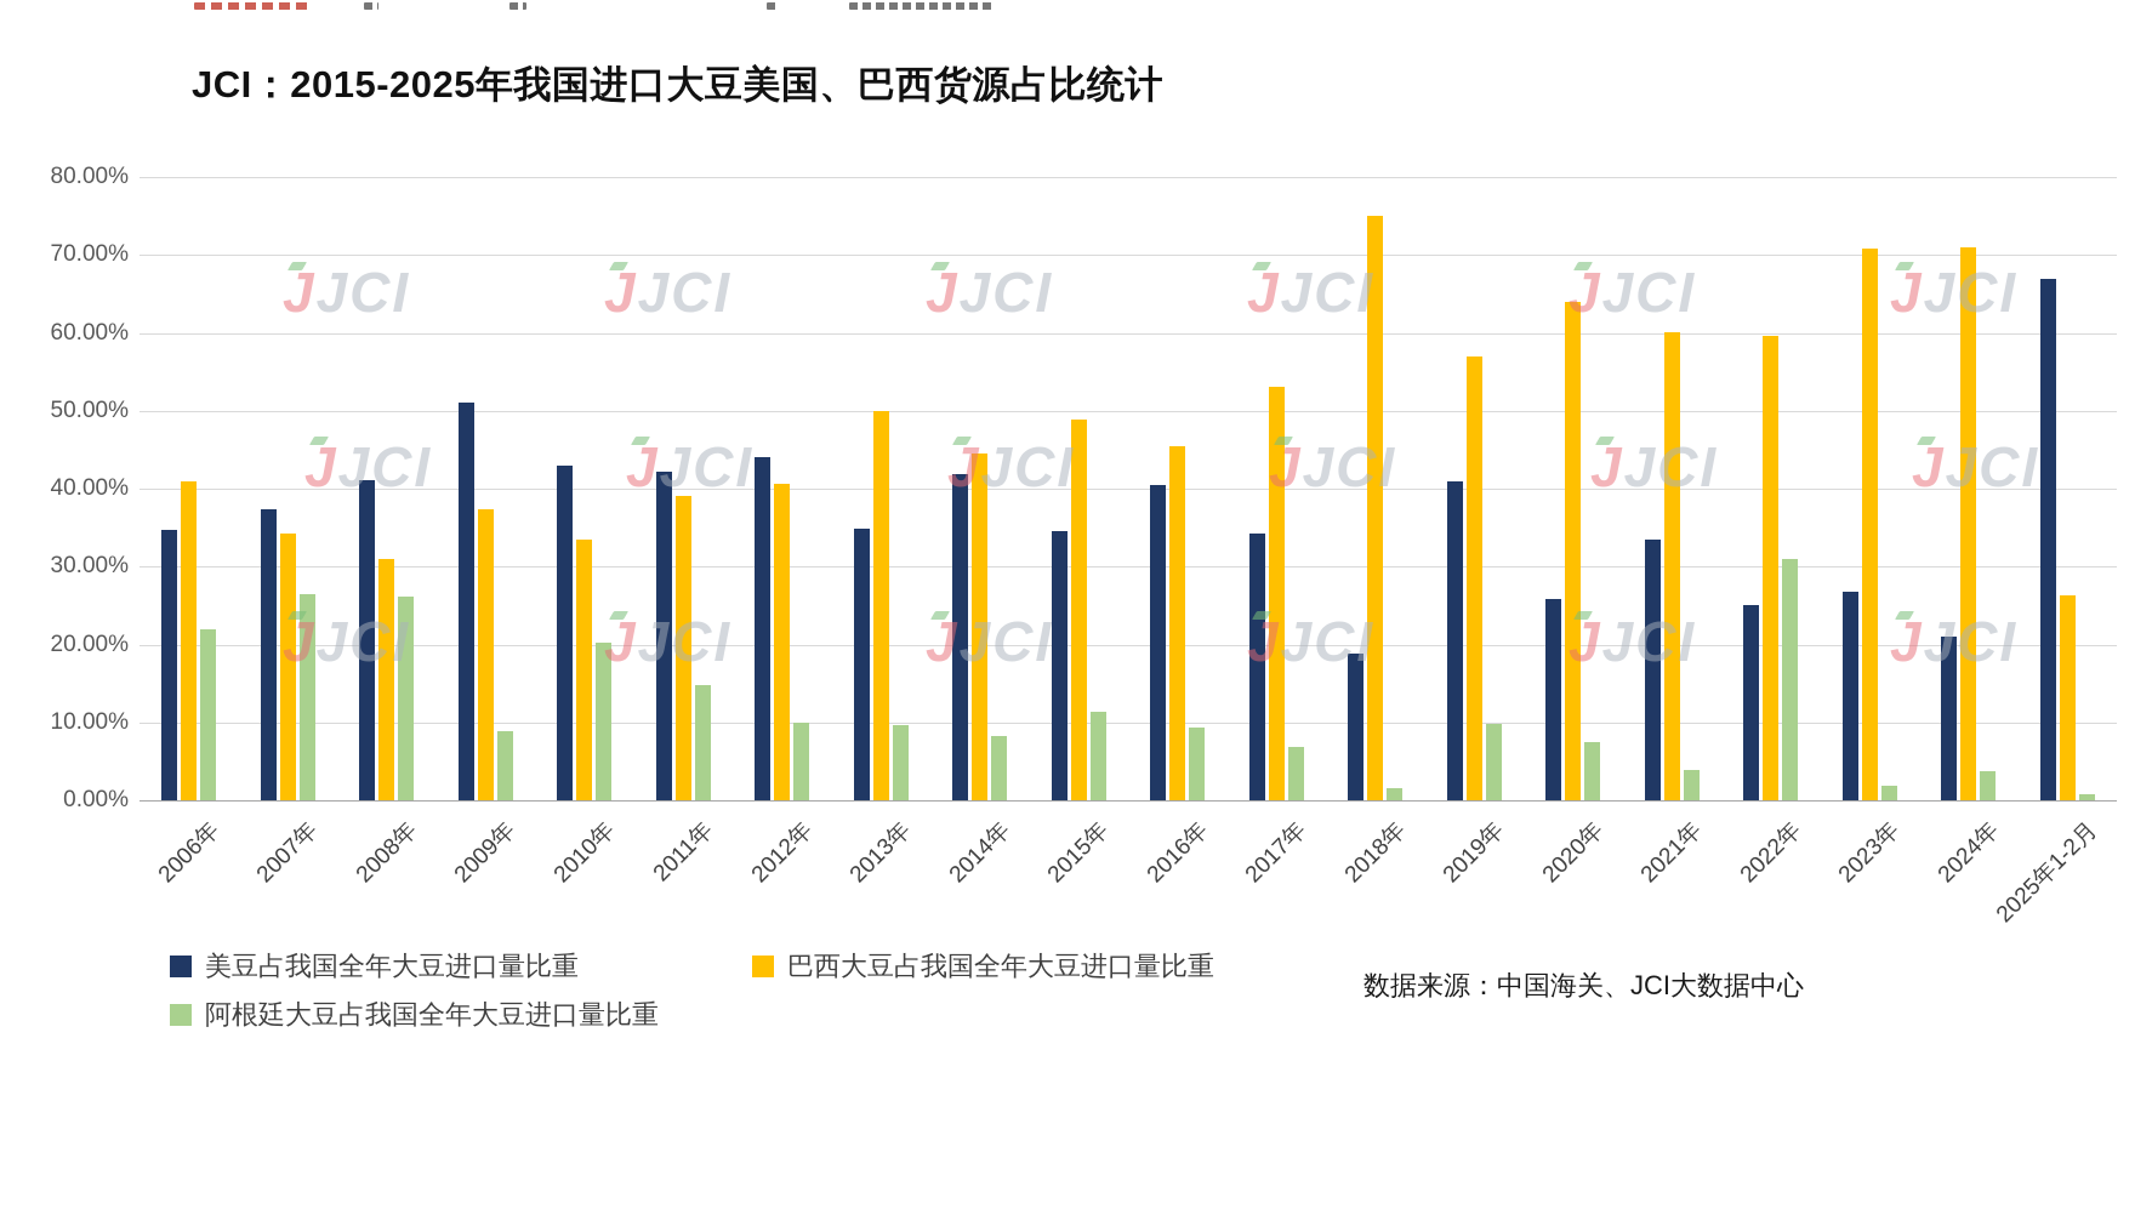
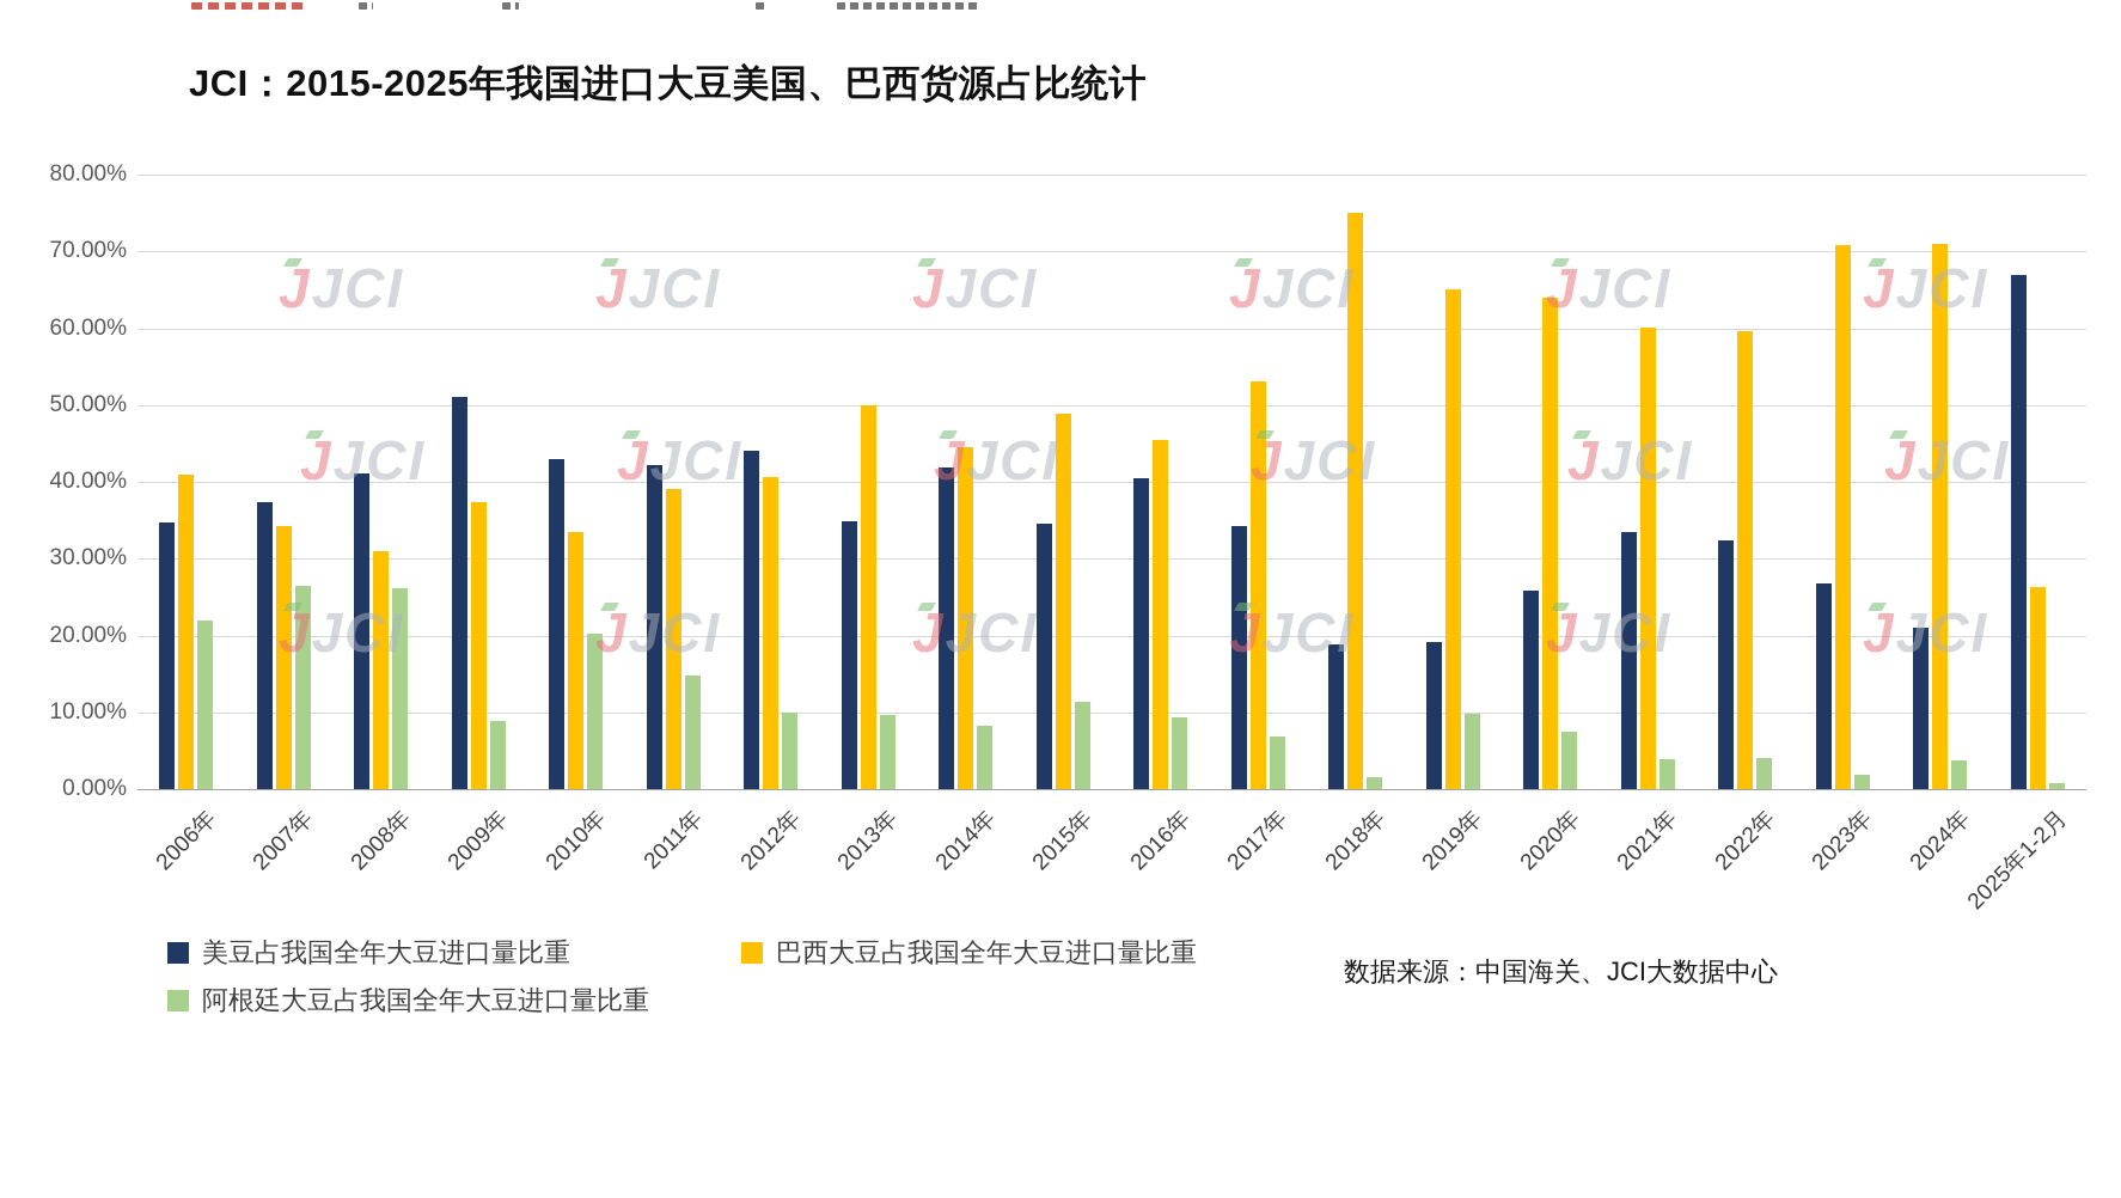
美豆占我国全年大豆进口量比重/2019年: 41% -> 19%
巴西大豆占我国全年大豆进口量比重/2019年: 57% -> 65%
美豆占我国全年大豆进口量比重/2022年: 25% -> 32%
阿根廷大豆占我国全年大豆进口量比重/2022年: 31% -> 4%
